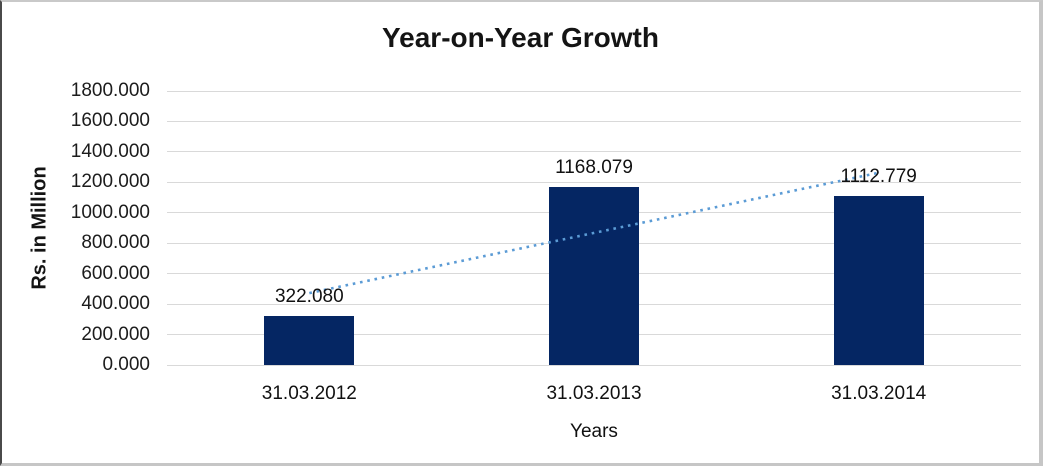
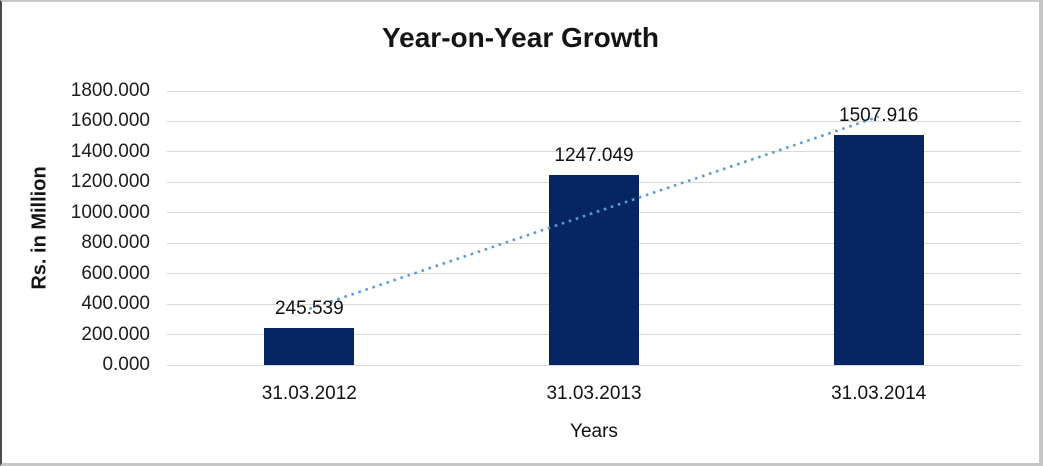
31.03.2012: 322.080 -> 245.539
31.03.2013: 1168.079 -> 1247.049
31.03.2014: 1112.779 -> 1507.916
